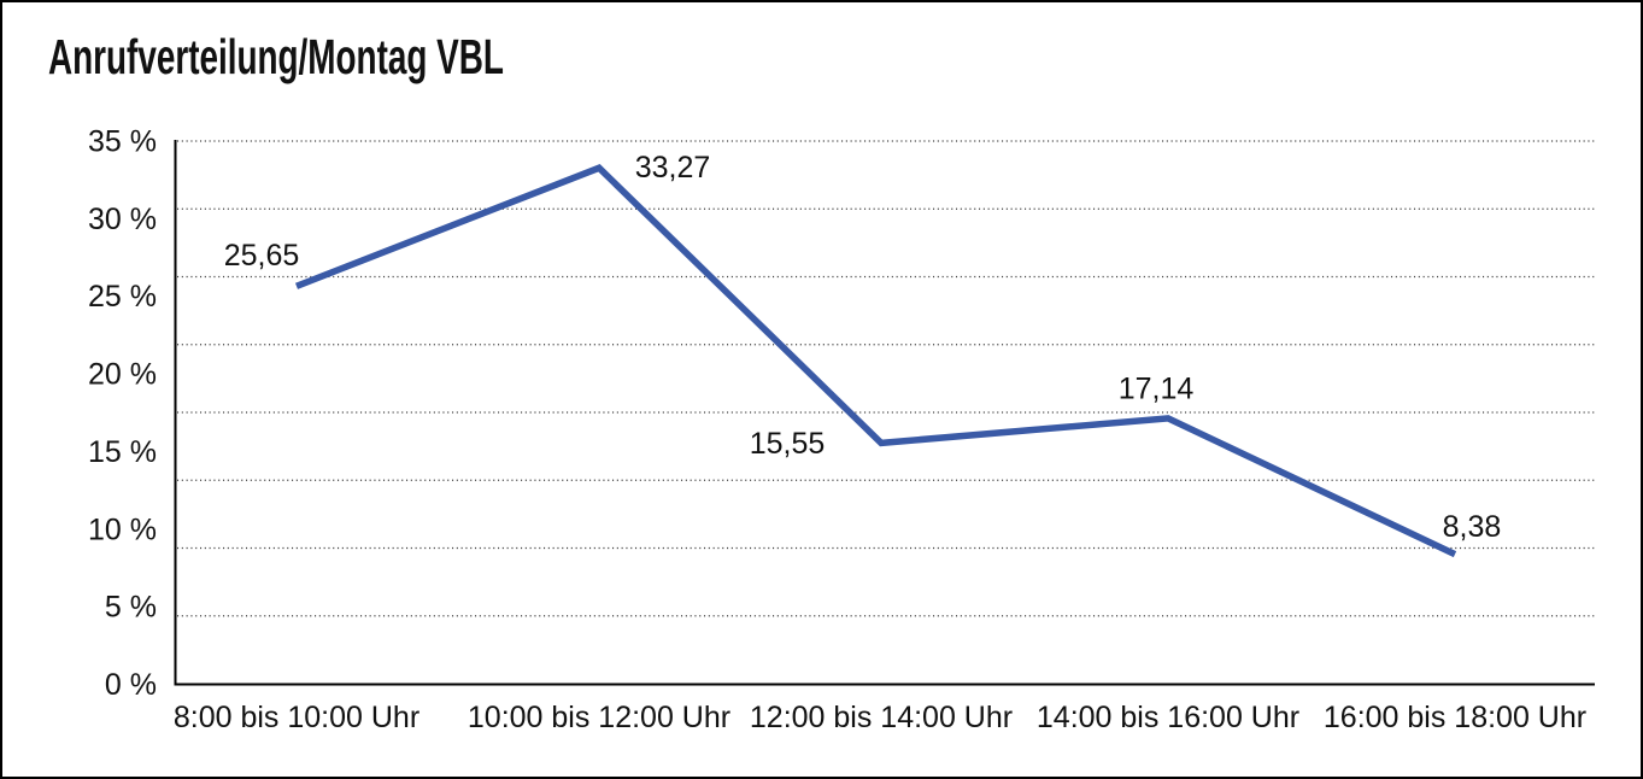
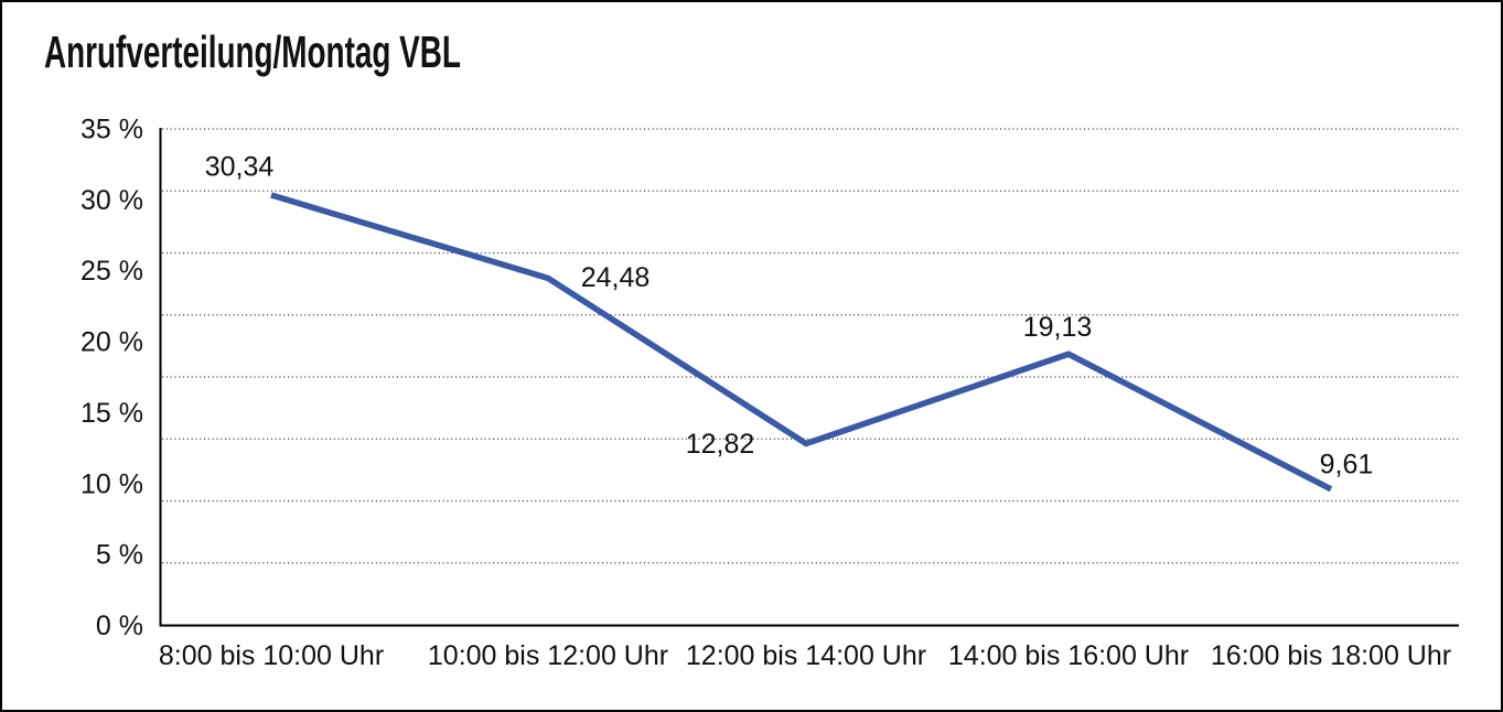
8:00 bis 10:00 Uhr: 25,65 -> 30,34
10:00 bis 12:00 Uhr: 33,27 -> 24,48
12:00 bis 14:00 Uhr: 15,55 -> 12,82
14:00 bis 16:00 Uhr: 17,14 -> 19,13
16:00 bis 18:00 Uhr: 8,38 -> 9,61
